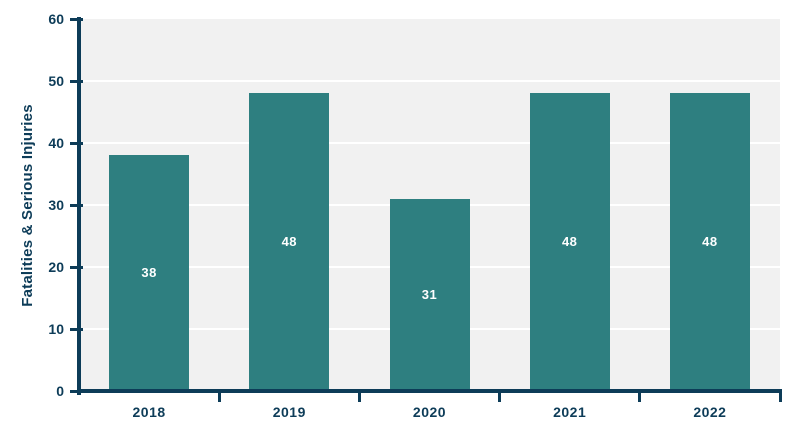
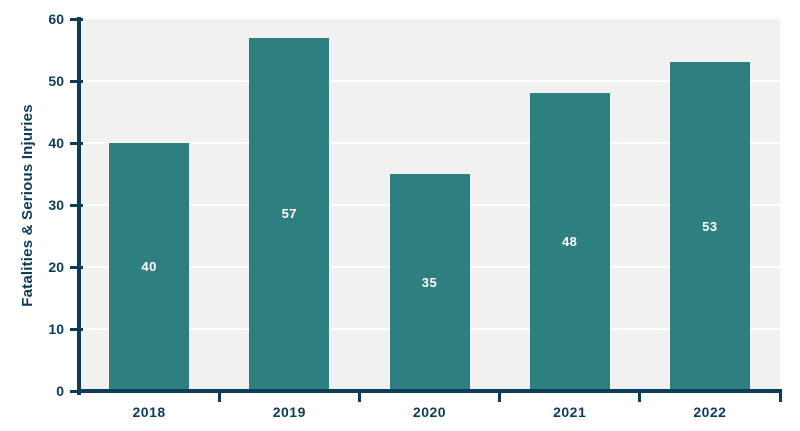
2018: 38 -> 40
2019: 48 -> 57
2020: 31 -> 35
2022: 48 -> 53
